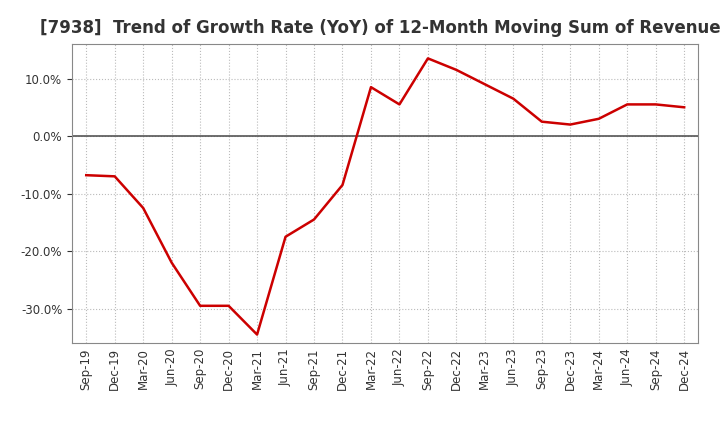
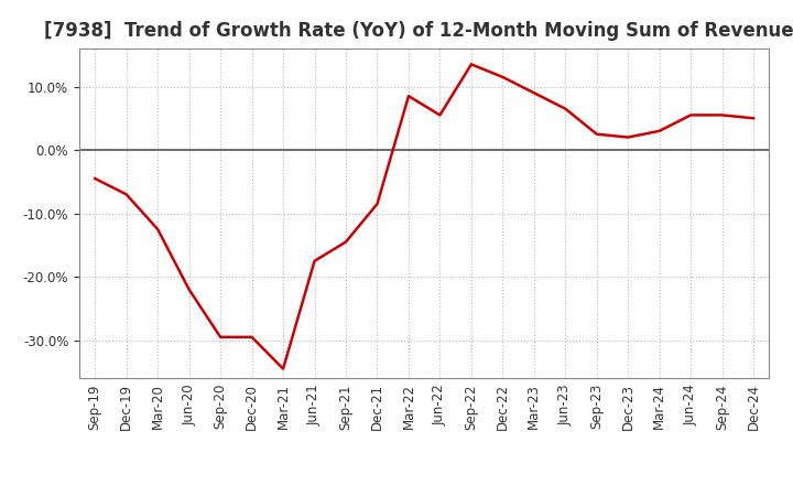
Sep-19: -6.8% -> -4.5%
